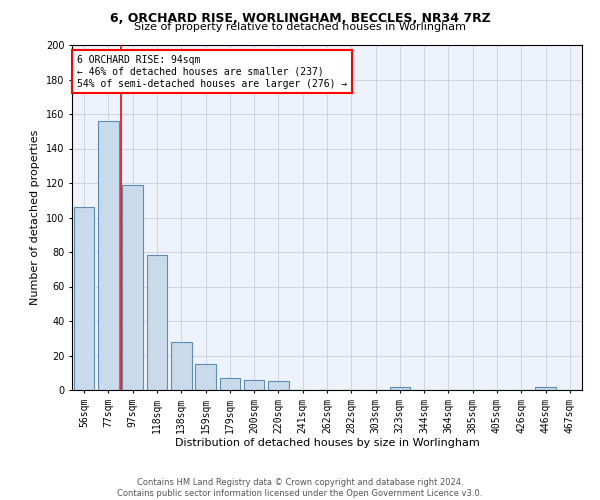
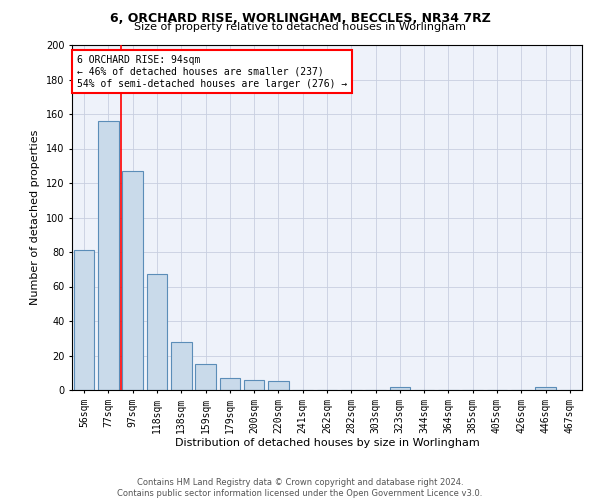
56sqm: 106 -> 81
97sqm: 119 -> 127
118sqm: 78 -> 67
